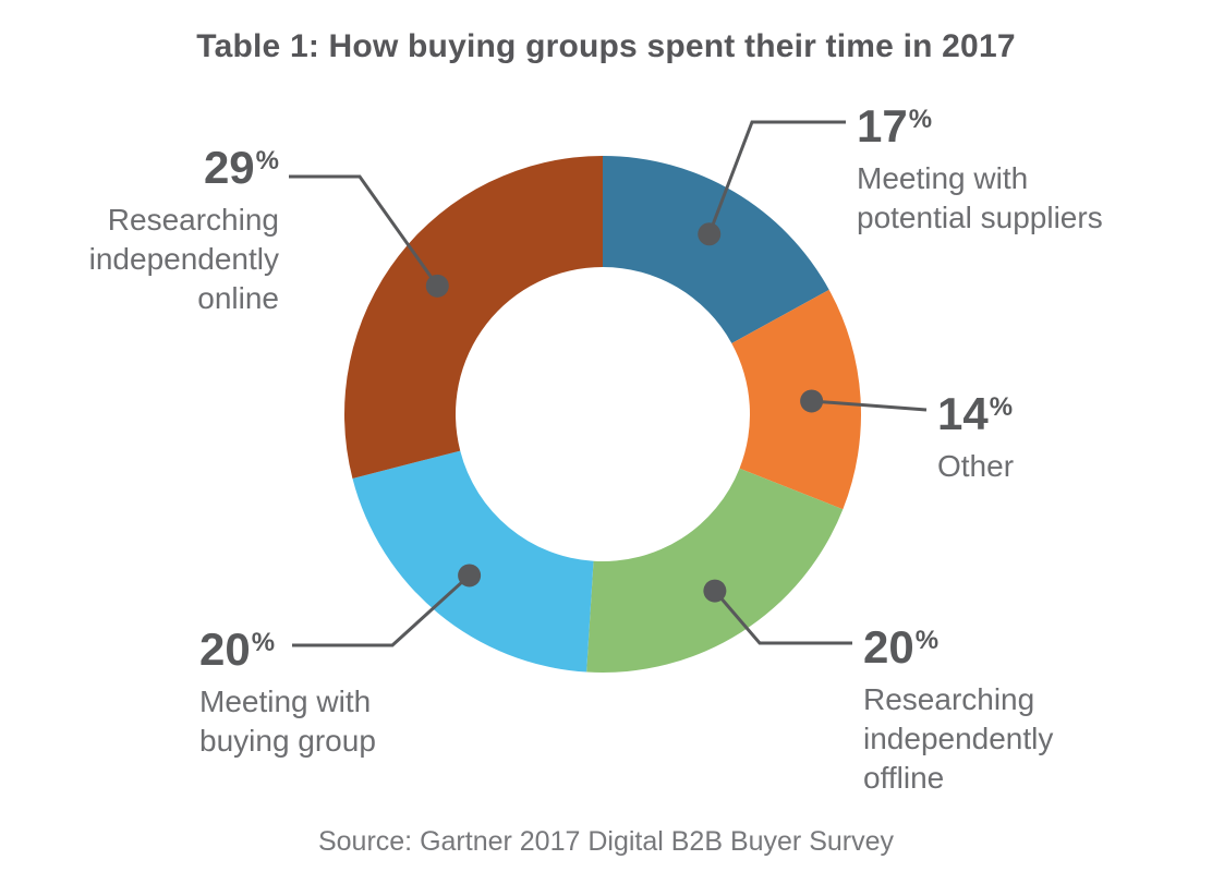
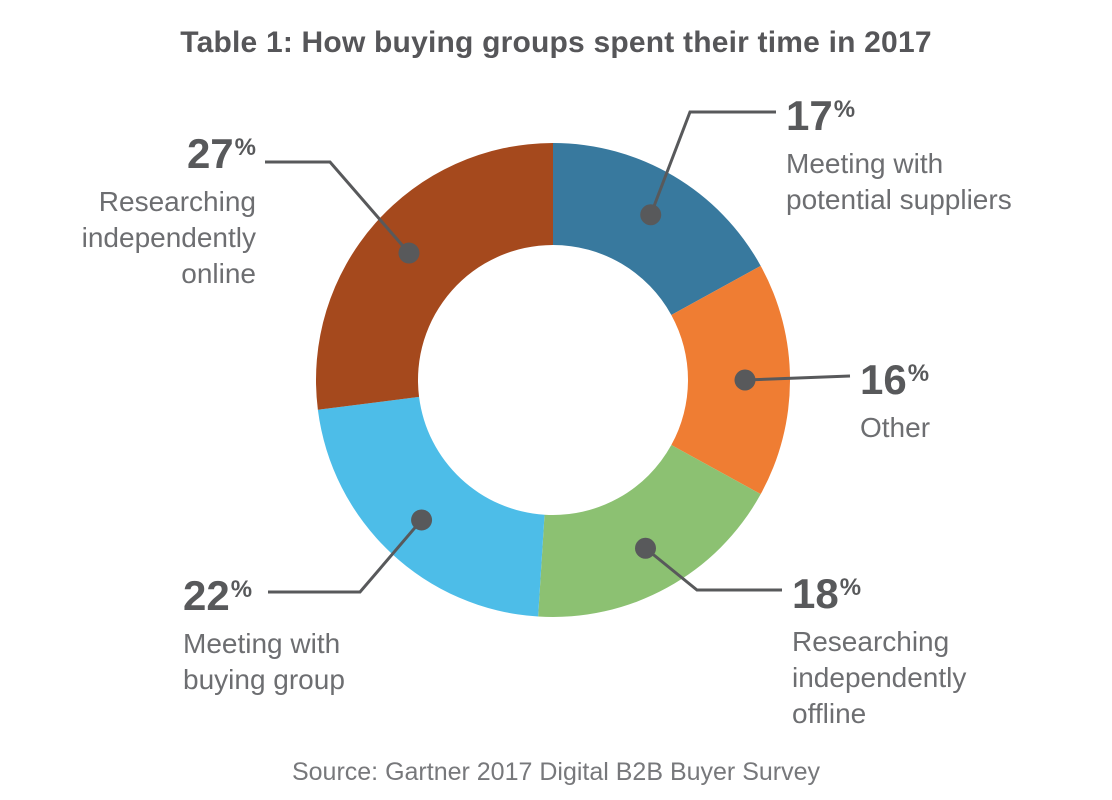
Other: 14 -> 16
Researching independently offline: 20 -> 18
Meeting with buying group: 20 -> 22
Researching independently online: 29 -> 27
